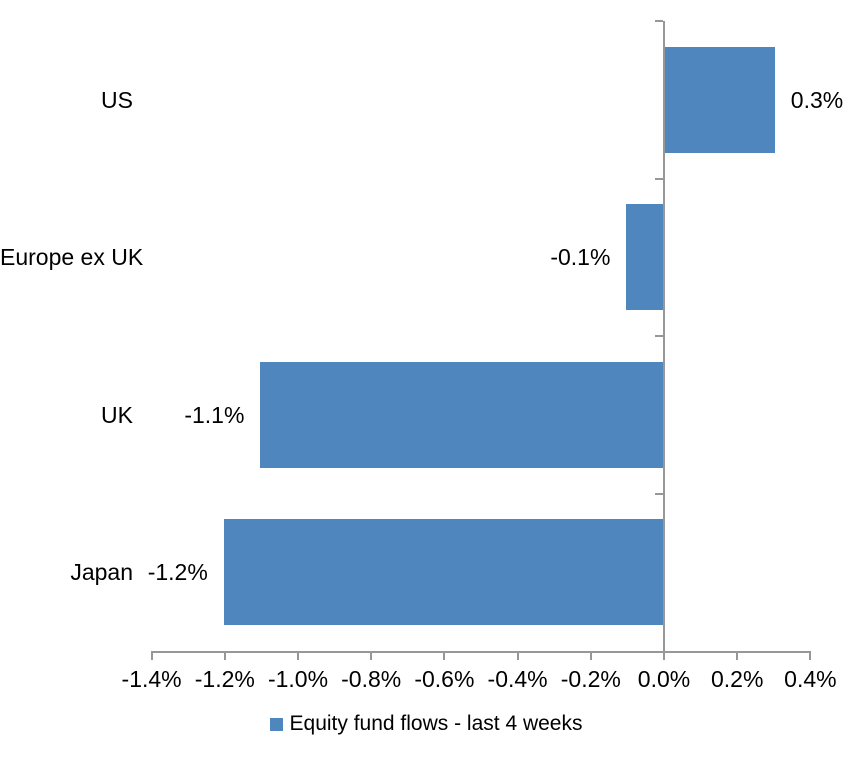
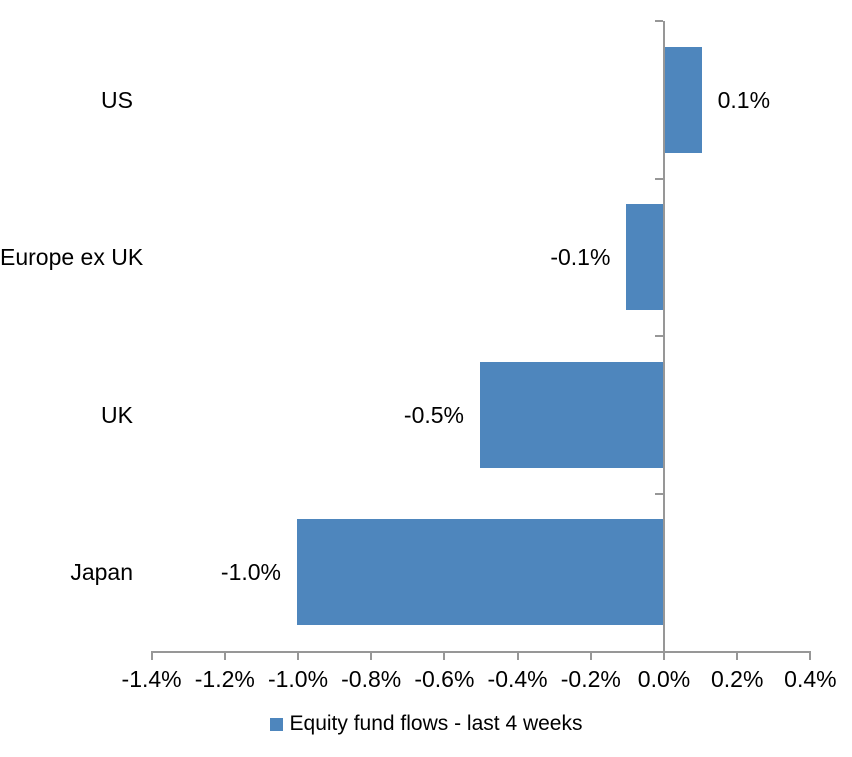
US: 0.3% -> 0.1%
UK: -1.1% -> -0.5%
Japan: -1.2% -> -1.0%
